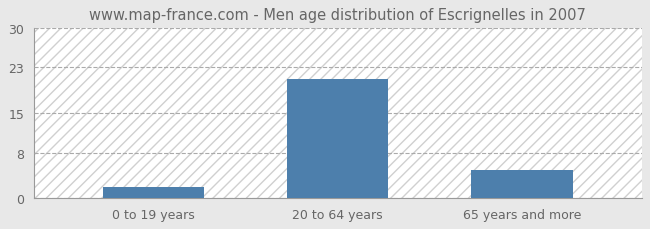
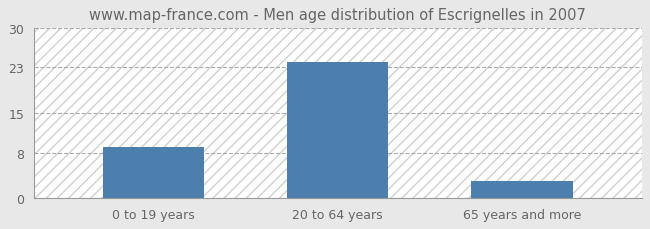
0 to 19 years: 2 -> 9
20 to 64 years: 21 -> 24
65 years and more: 5 -> 3
